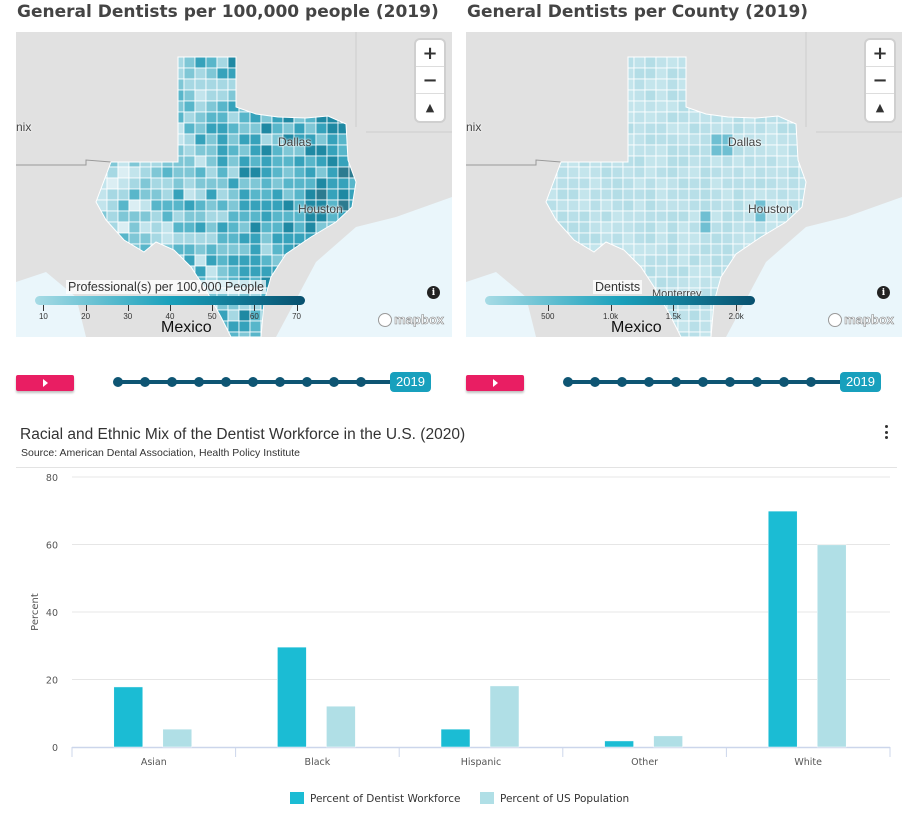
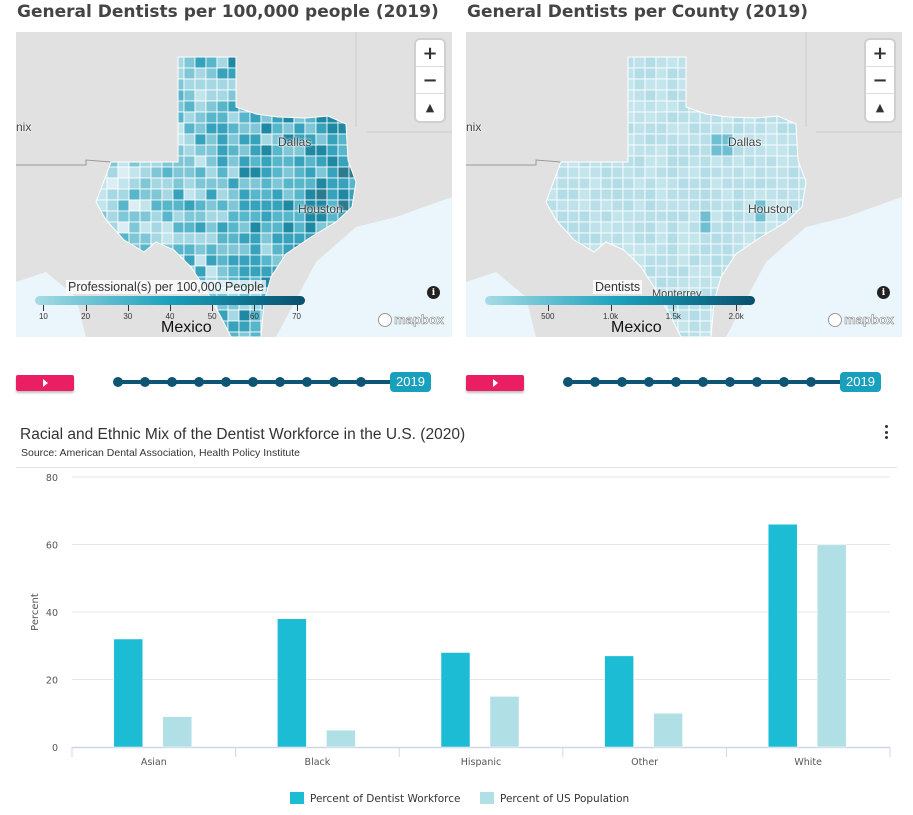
Percent of Dentist Workforce/Asian: 18 -> 32
Percent of US Population/Asian: 5 -> 9
Percent of Dentist Workforce/Black: 30 -> 38
Percent of US Population/Black: 12 -> 5
Percent of Dentist Workforce/Hispanic: 5 -> 28
Percent of US Population/Hispanic: 18 -> 15
Percent of Dentist Workforce/Other: 2 -> 27
Percent of US Population/Other: 3 -> 10
Percent of Dentist Workforce/White: 70 -> 66
